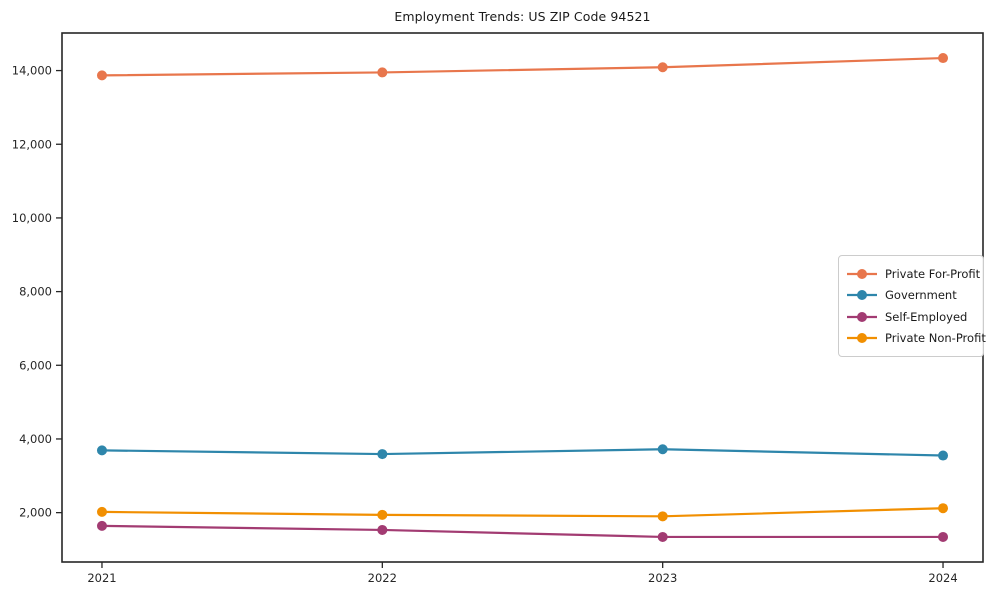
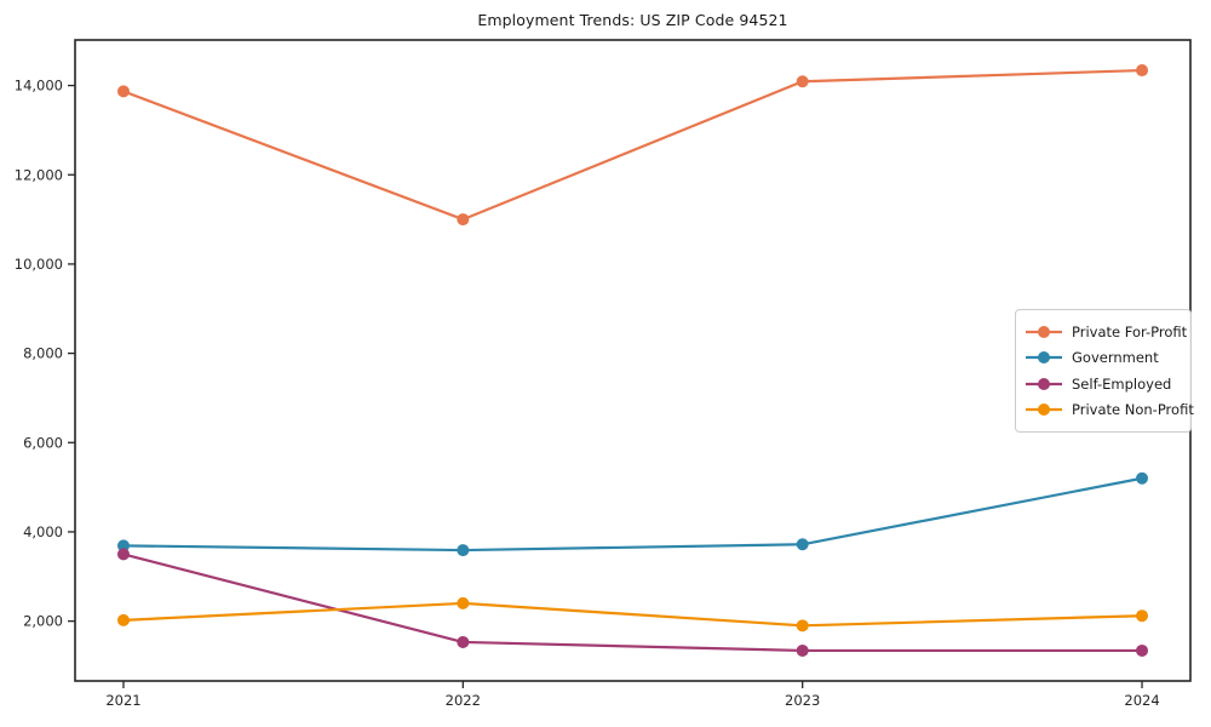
Self-Employed/2021: 1600 -> 3500
Private For-Profit/2022: 14000 -> 11000
Private Non-Profit/2022: 1900 -> 2400
Government/2024: 3600 -> 5200
